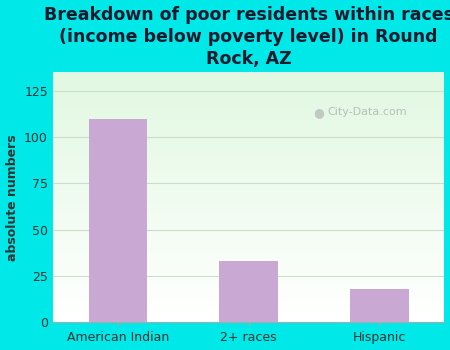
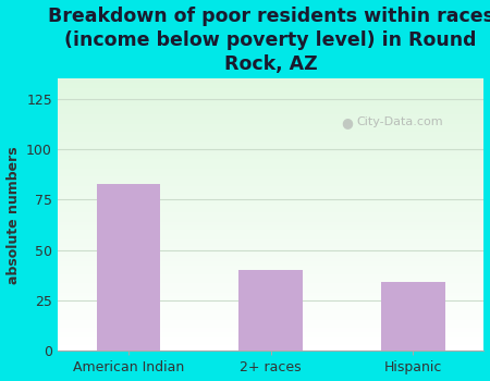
American Indian: 110 -> 83
2+ races: 33 -> 40
Hispanic: 18 -> 34
